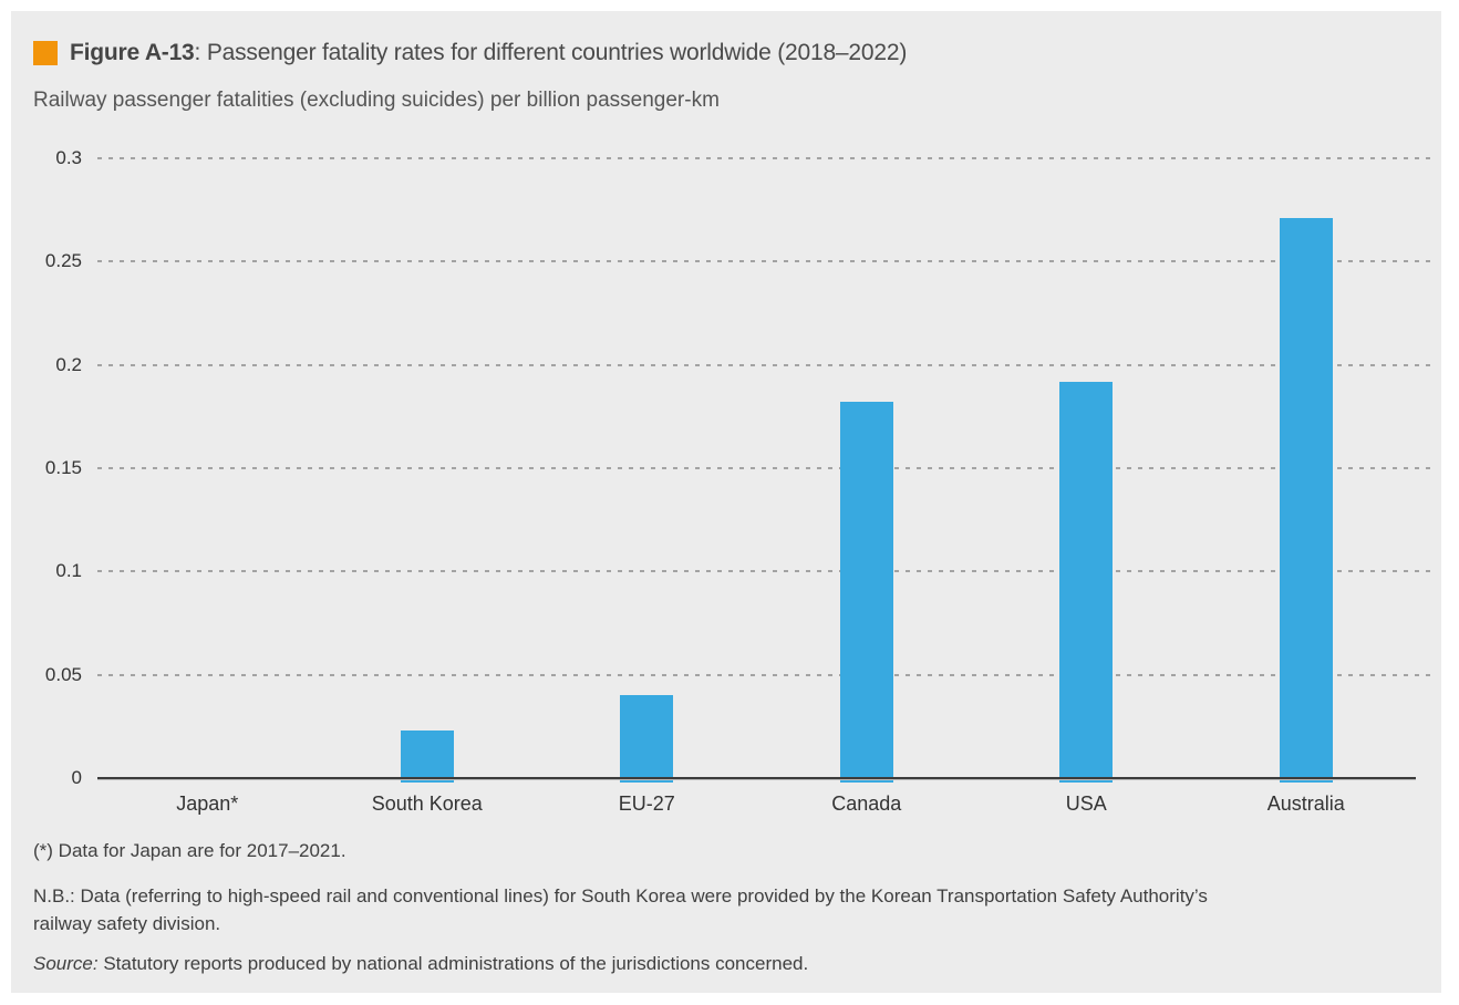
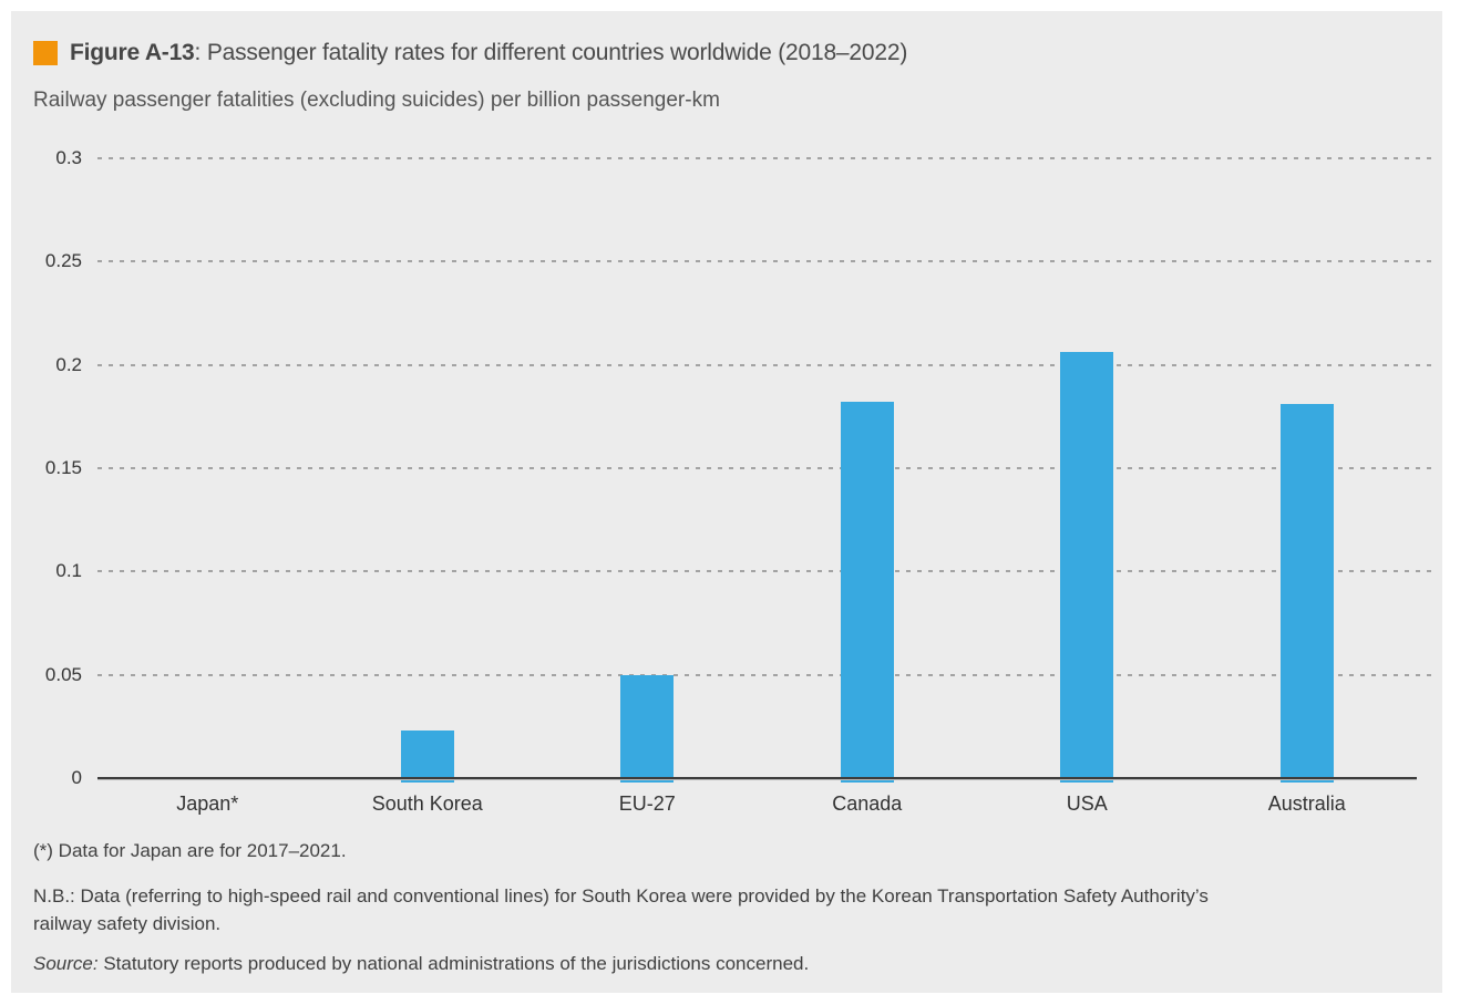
EU-27: 0.040 -> 0.050
USA: 0.192 -> 0.206
Australia: 0.271 -> 0.181
